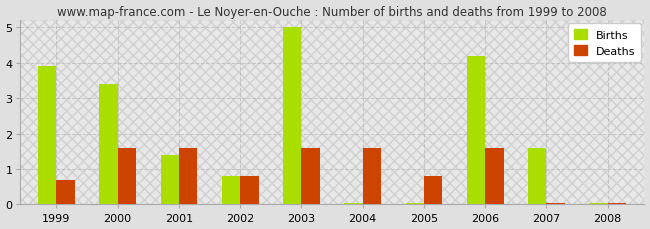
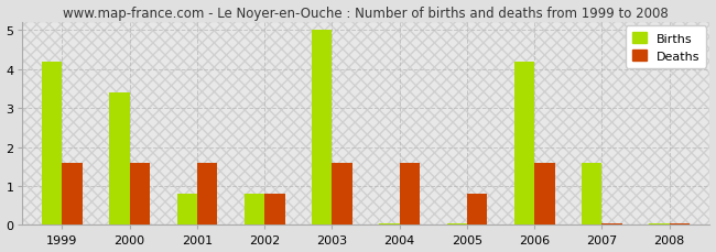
Births/1999: 3.90 -> 4.20
Deaths/1999: 0.70 -> 1.60
Births/2001: 1.40 -> 0.80
